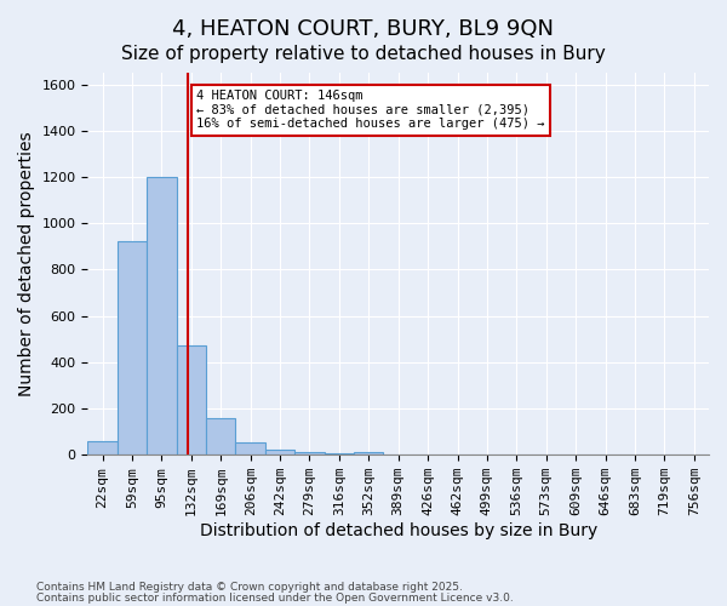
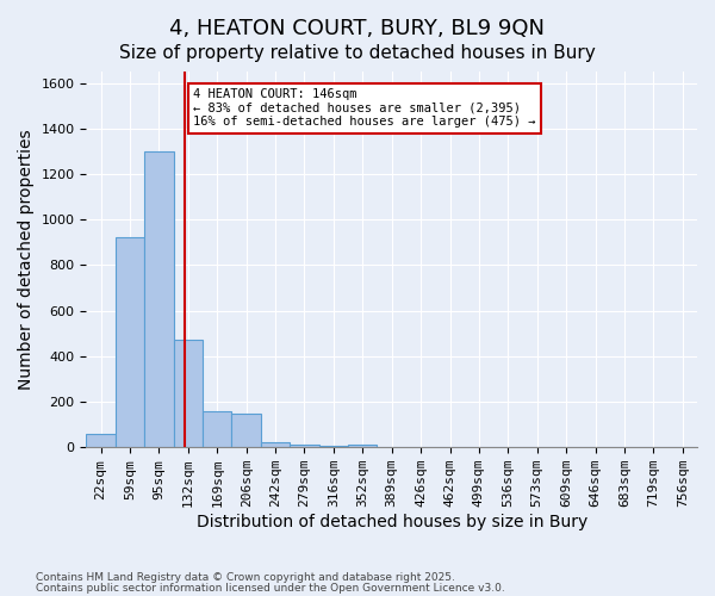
95sqm: 1200 -> 1300
206sqm: 60 -> 150
